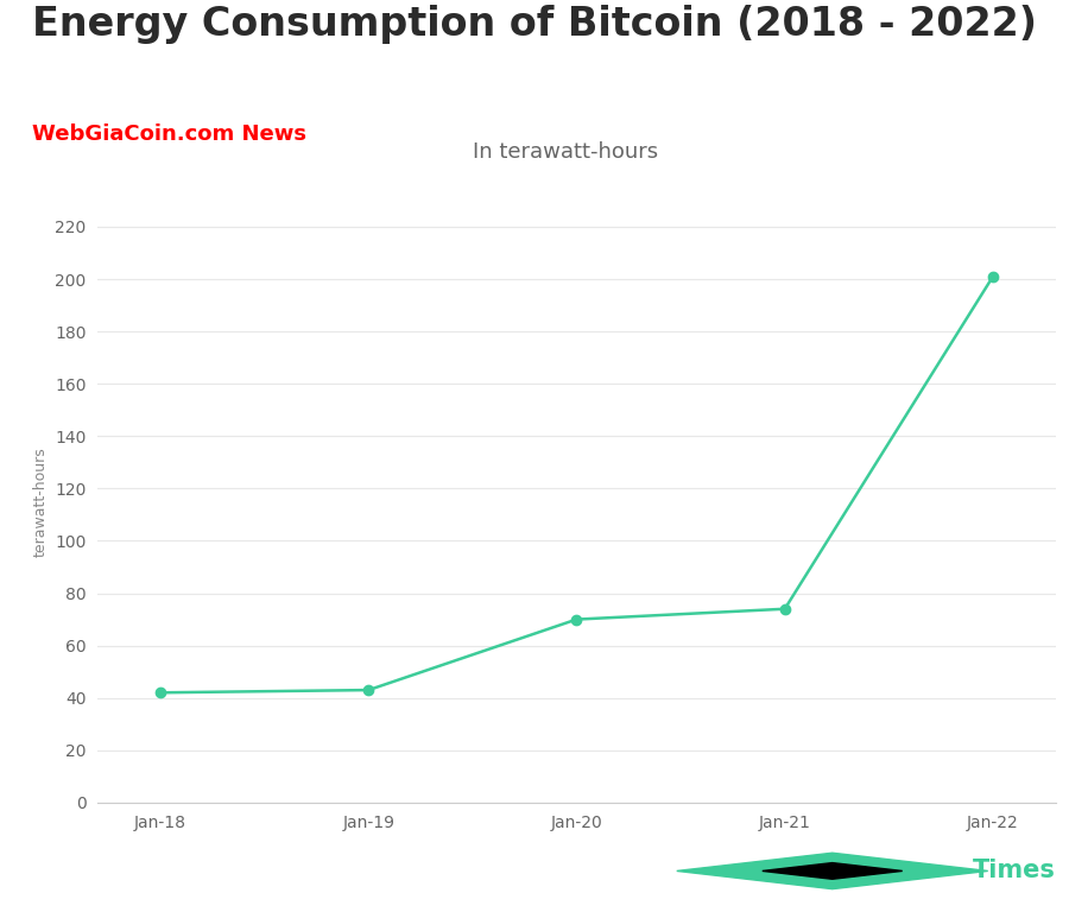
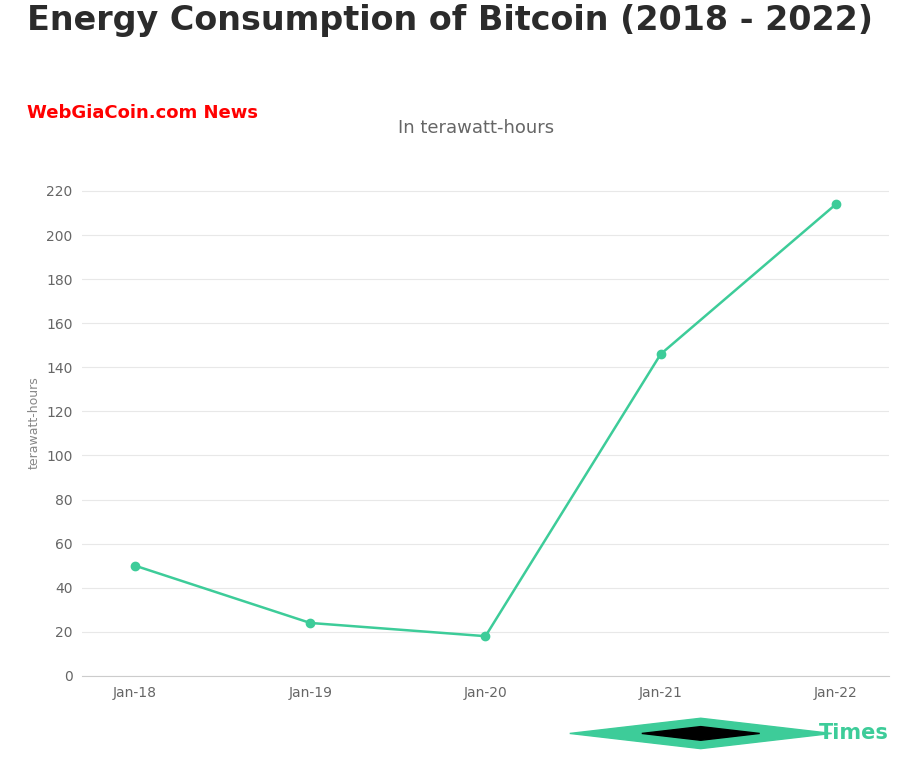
Jan-18: 42 -> 50
Jan-19: 43 -> 24
Jan-20: 70 -> 18
Jan-21: 74 -> 146
Jan-22: 201 -> 214
